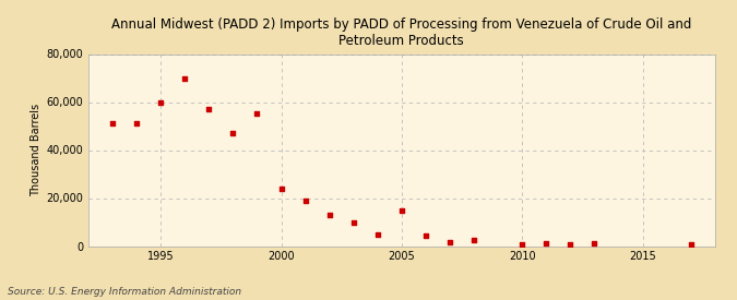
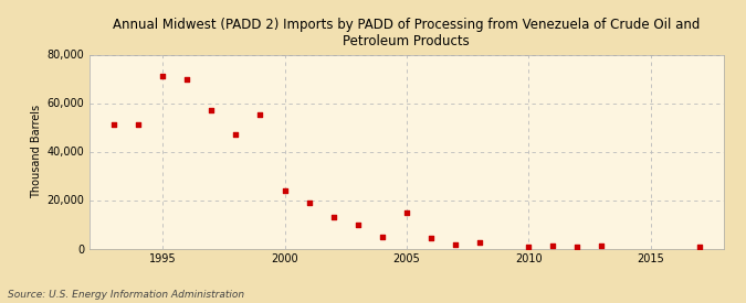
1995: 60,000 -> 71,000
